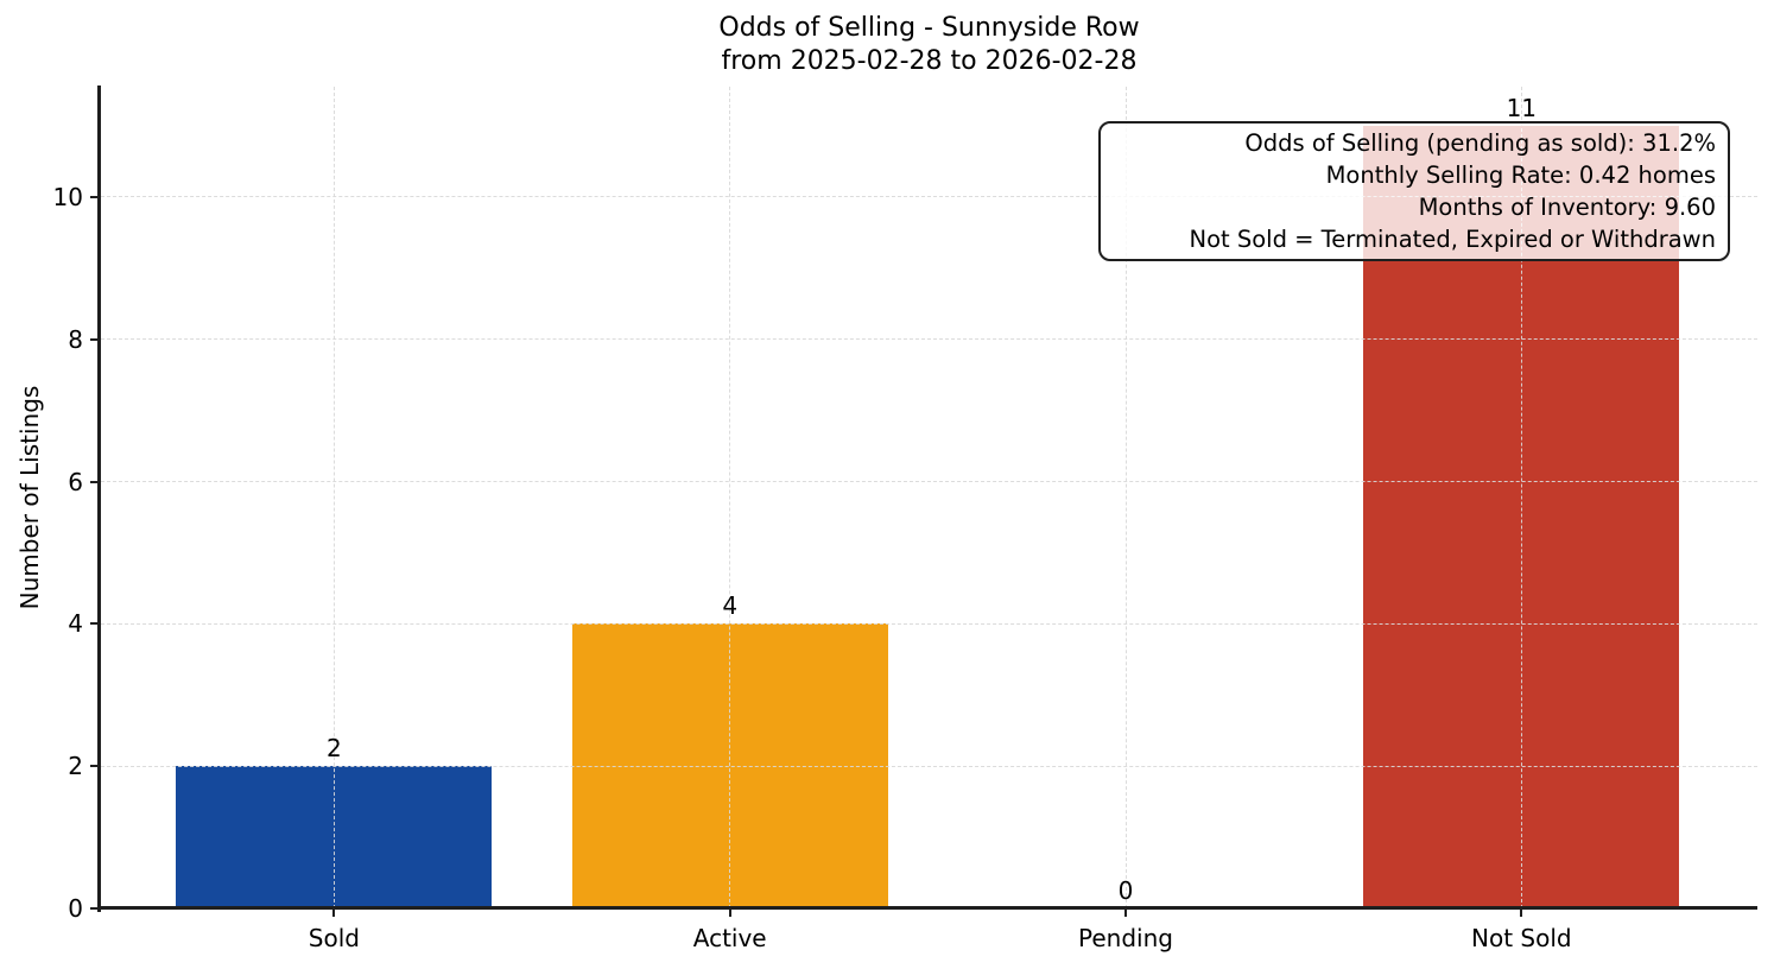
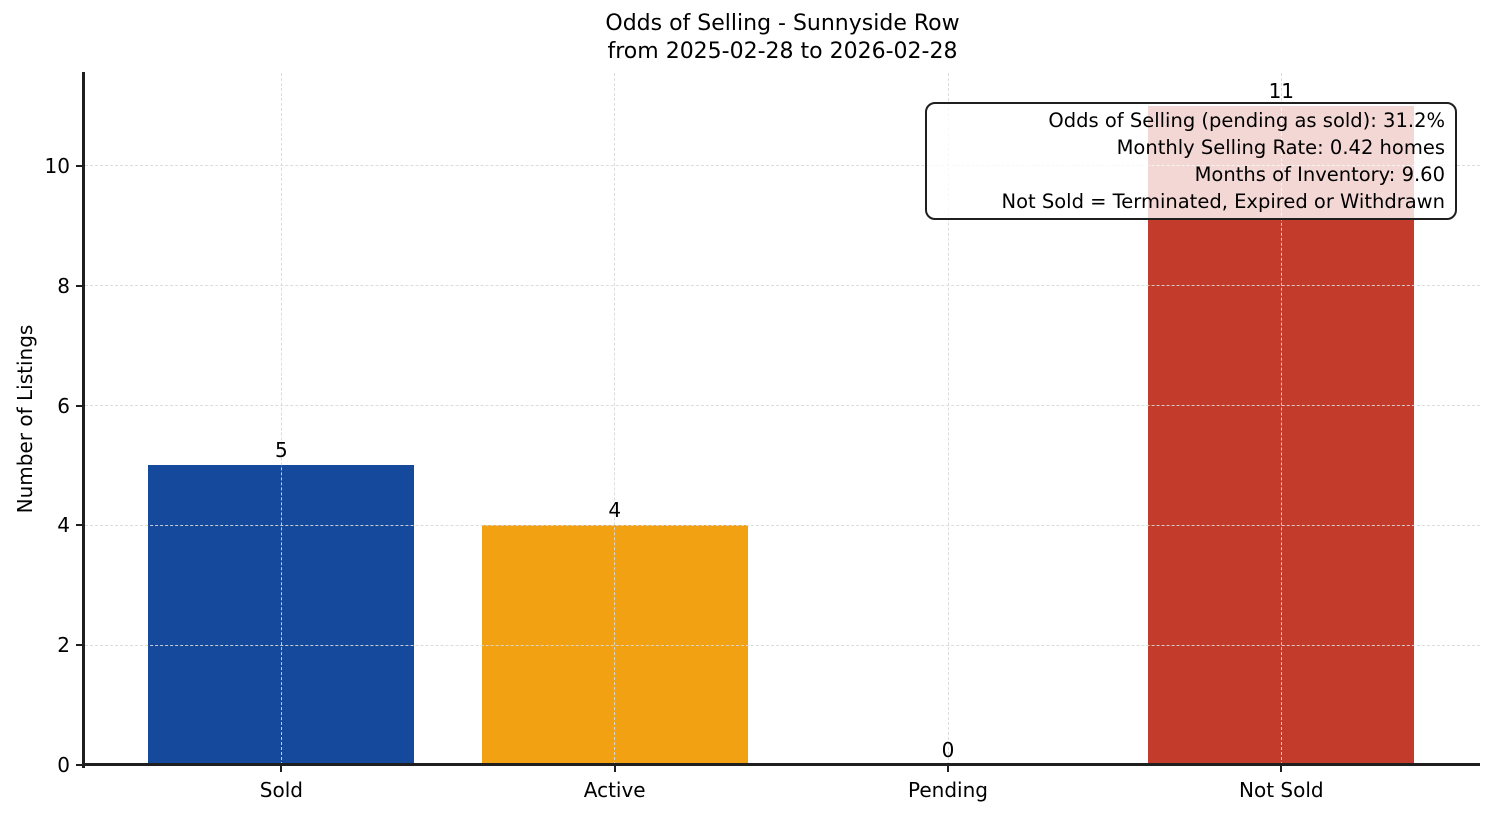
Sold: 2 -> 5
